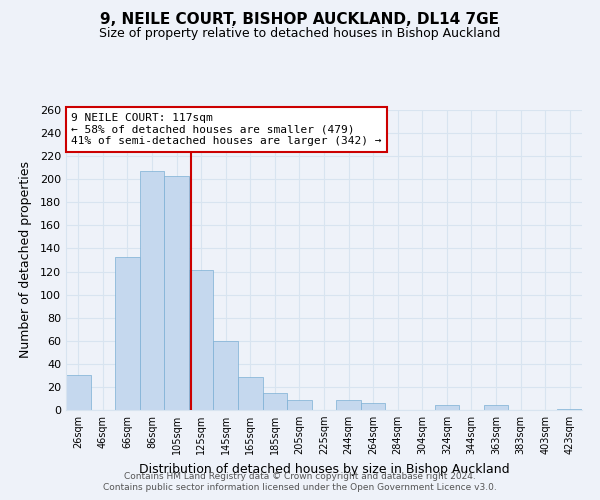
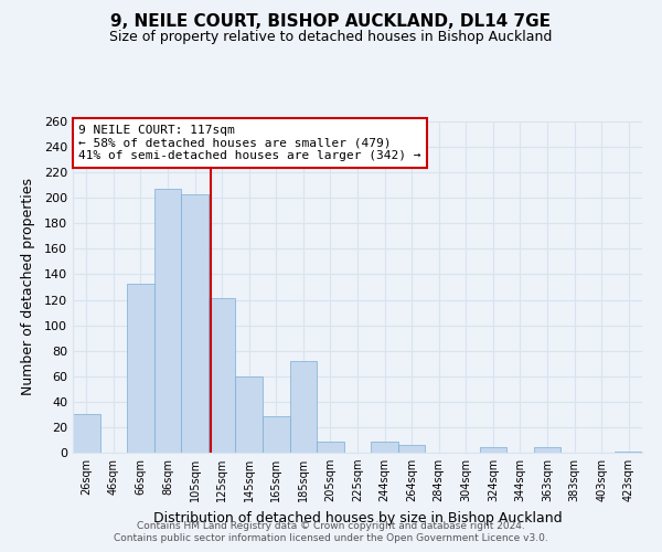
185sqm: 15 -> 72
